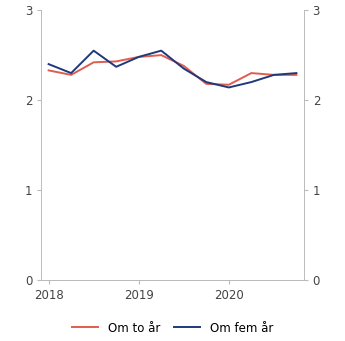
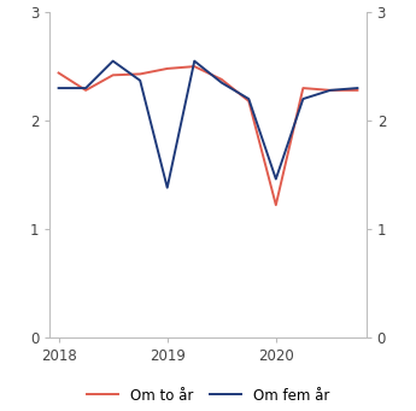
Om to år/2018: 2.33 -> 2.44
Om fem år/2018: 2.40 -> 2.30
Om fem år/2019: 2.48 -> 1.38
Om to år/2020: 2.17 -> 1.22
Om fem år/2020: 2.14 -> 1.46
